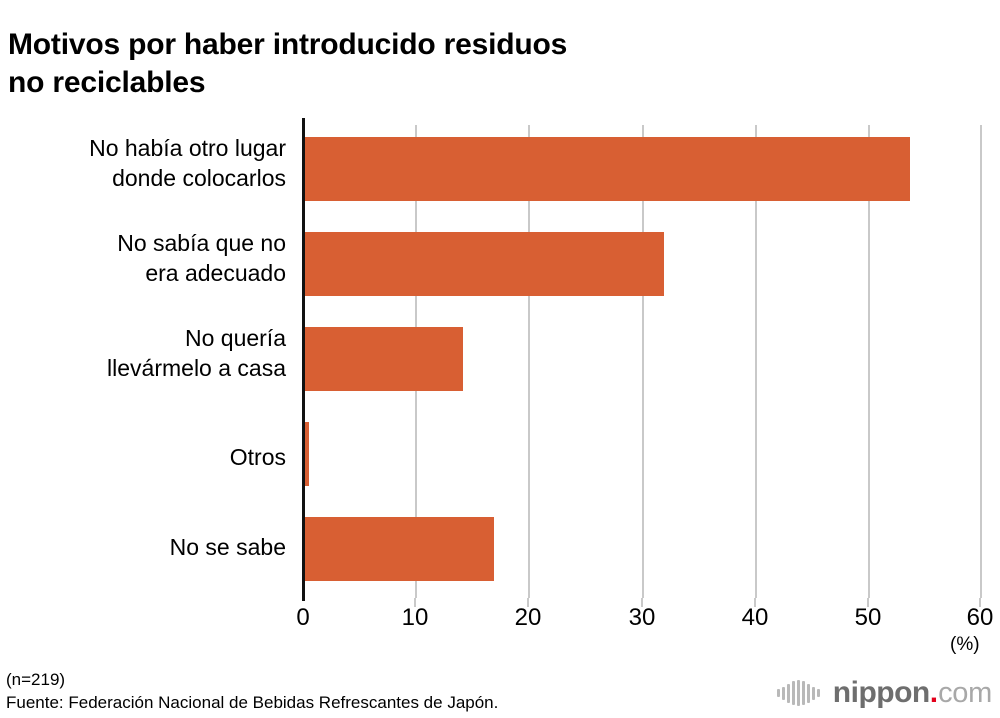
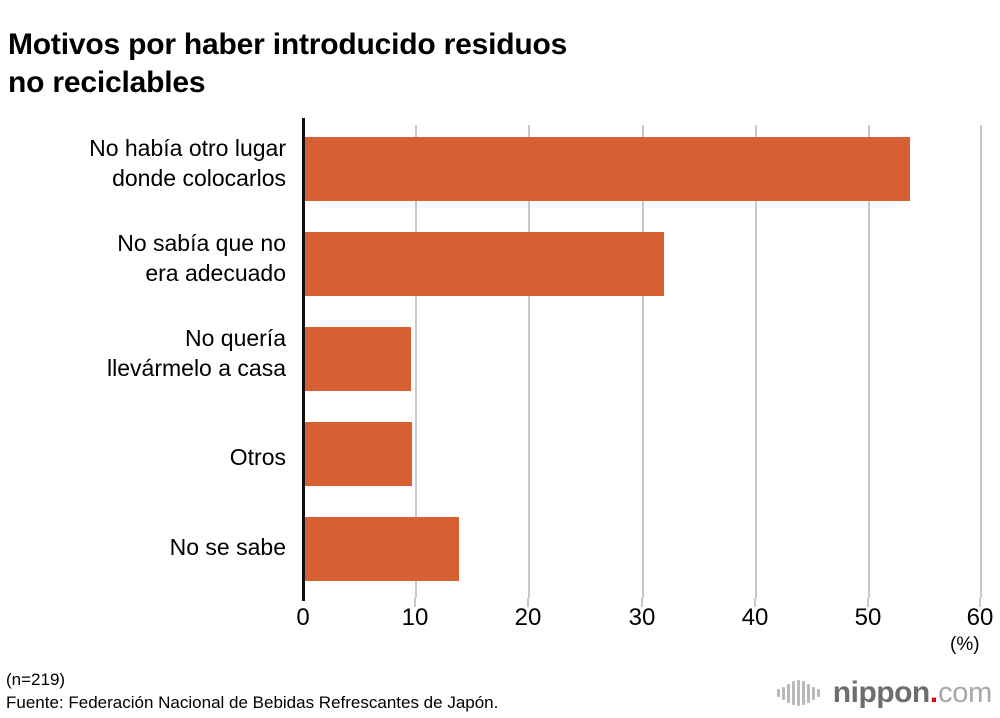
No quería llevármelo a casa: 14.1 -> 9.5
Otros: 0.5 -> 9.6
No se sabe: 16.9 -> 13.8
